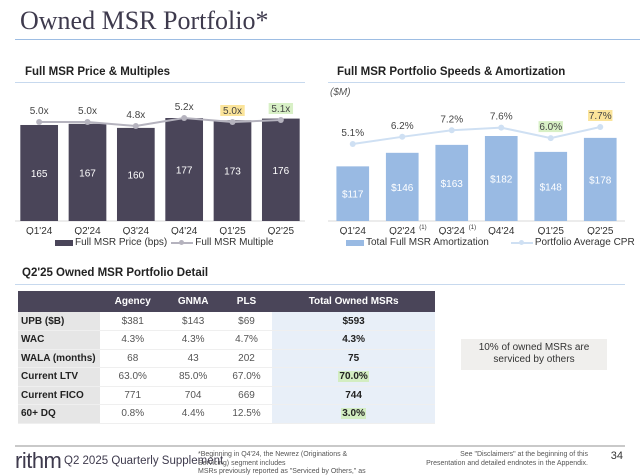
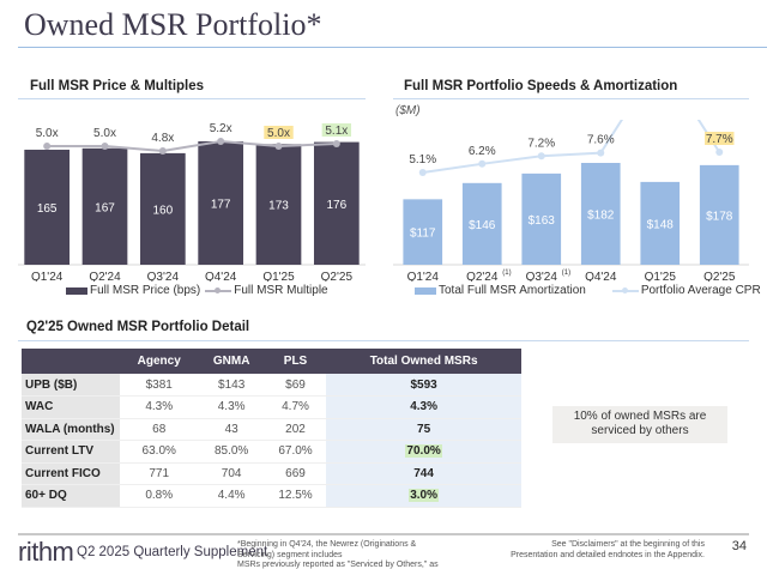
Full MSR Portfolio Speeds & Amortization/Portfolio Average CPR/Q1'25: 6.0% -> 19.5%
